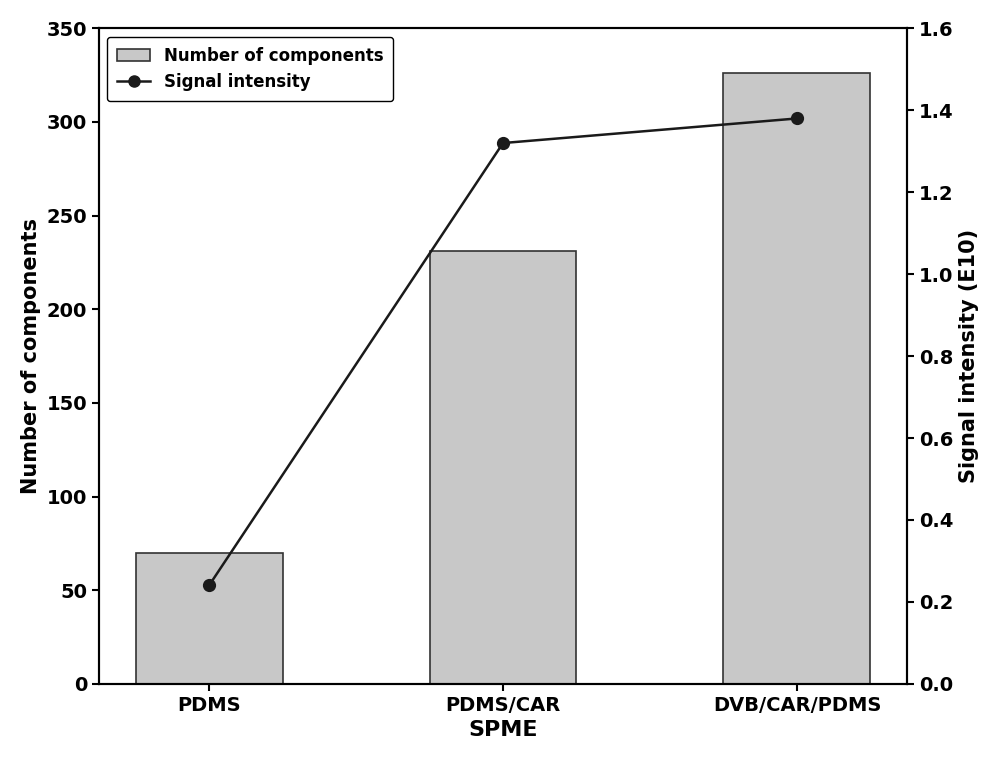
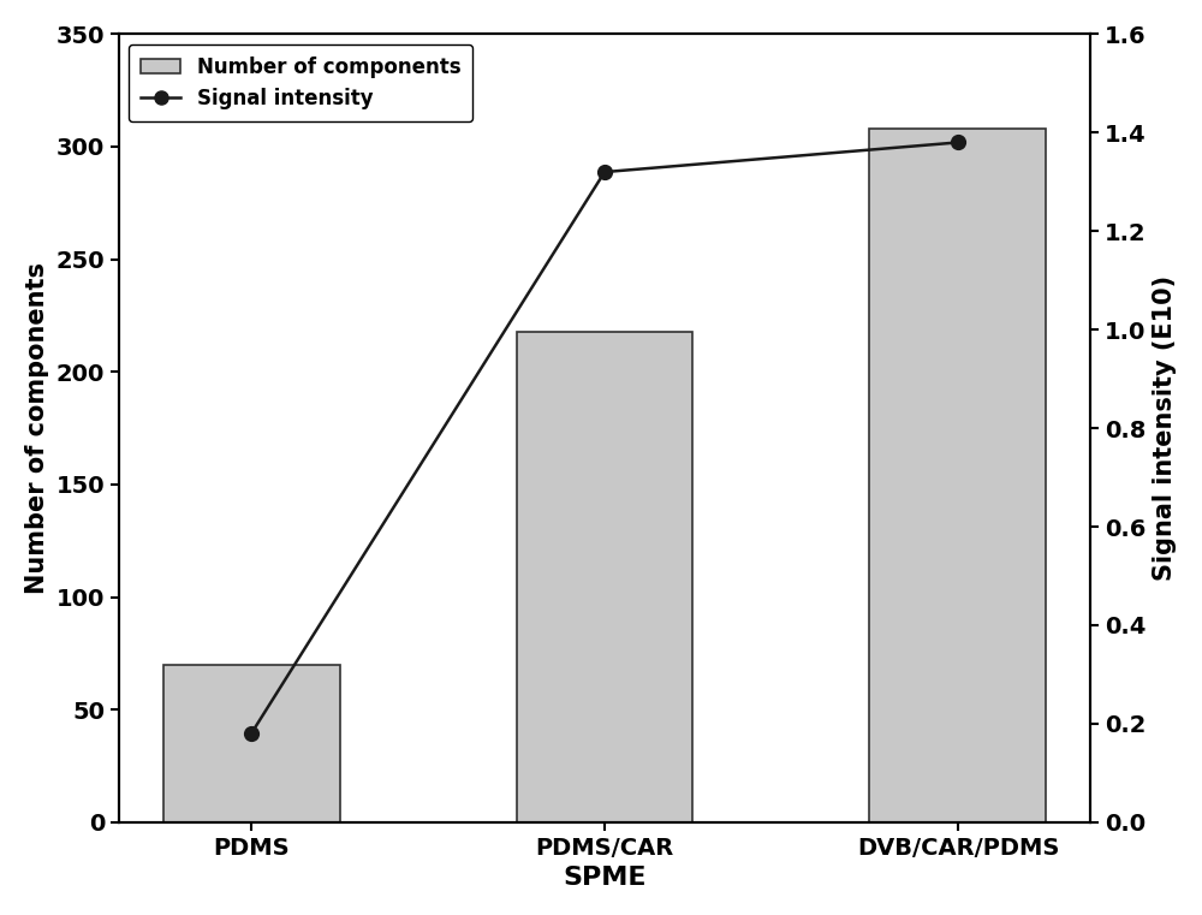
Signal intensity/PDMS: 0.24 -> 0.18
Number of components/PDMS/CAR: 231 -> 218
Number of components/DVB/CAR/PDMS: 326 -> 308
